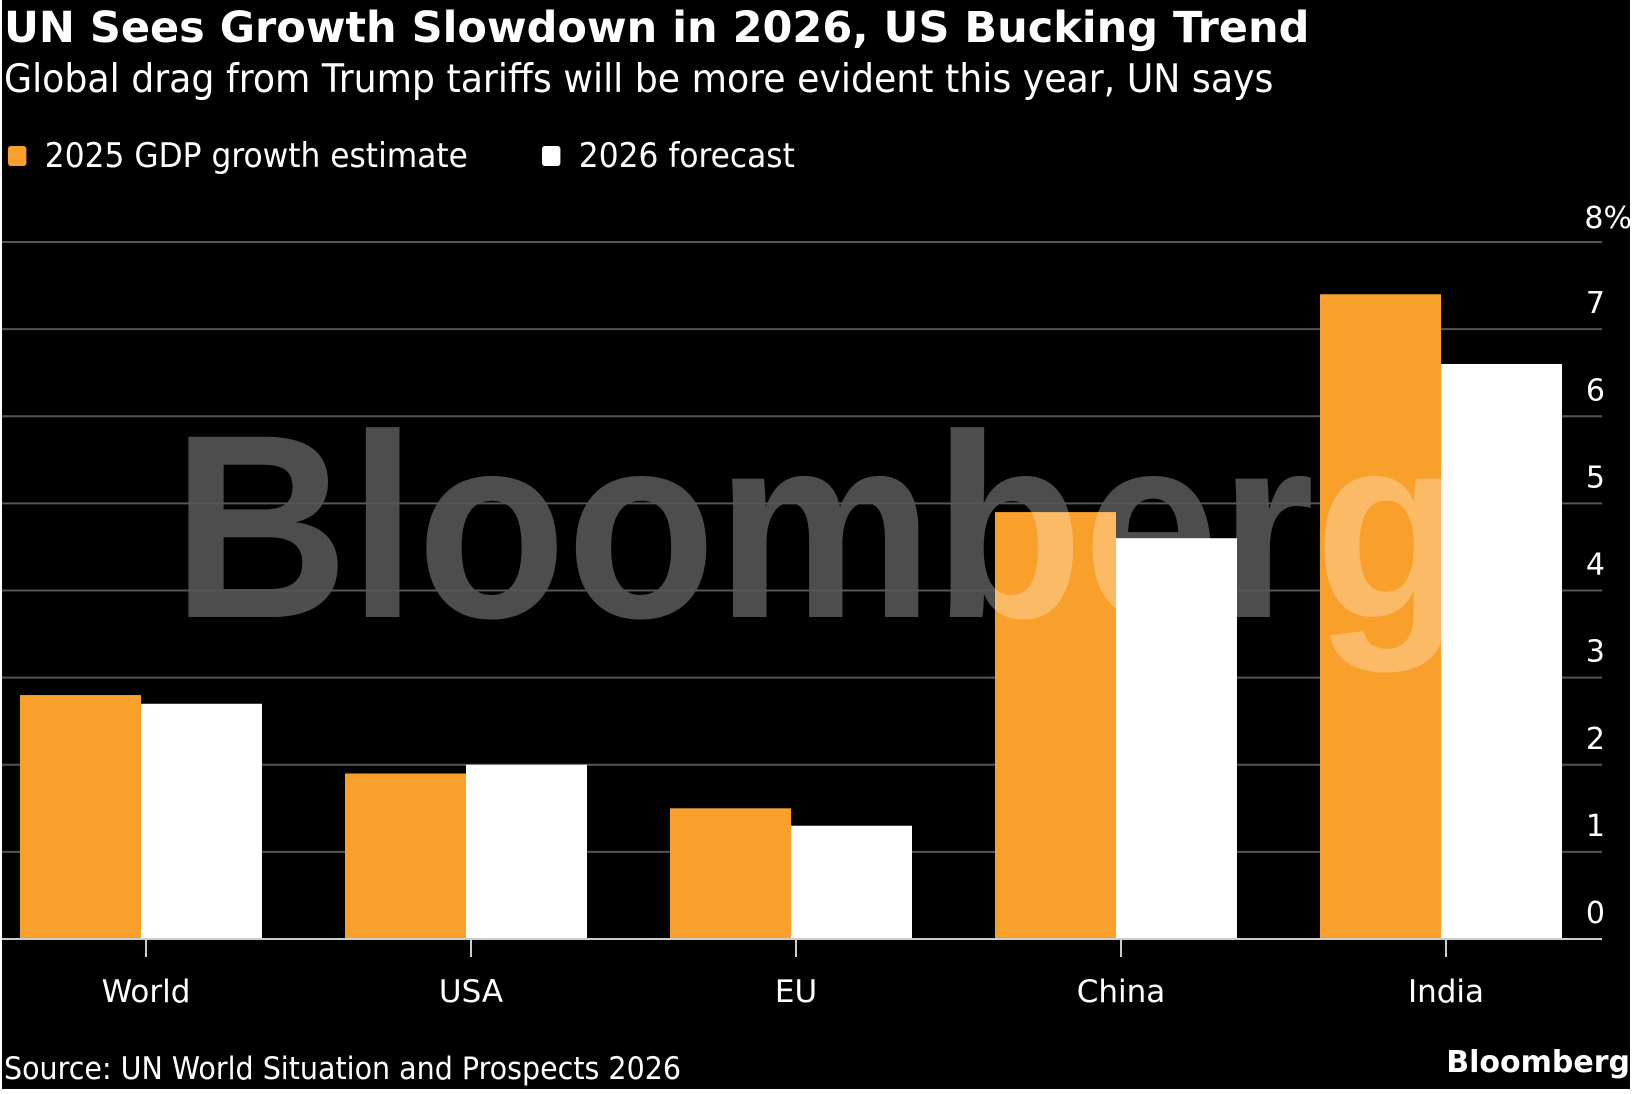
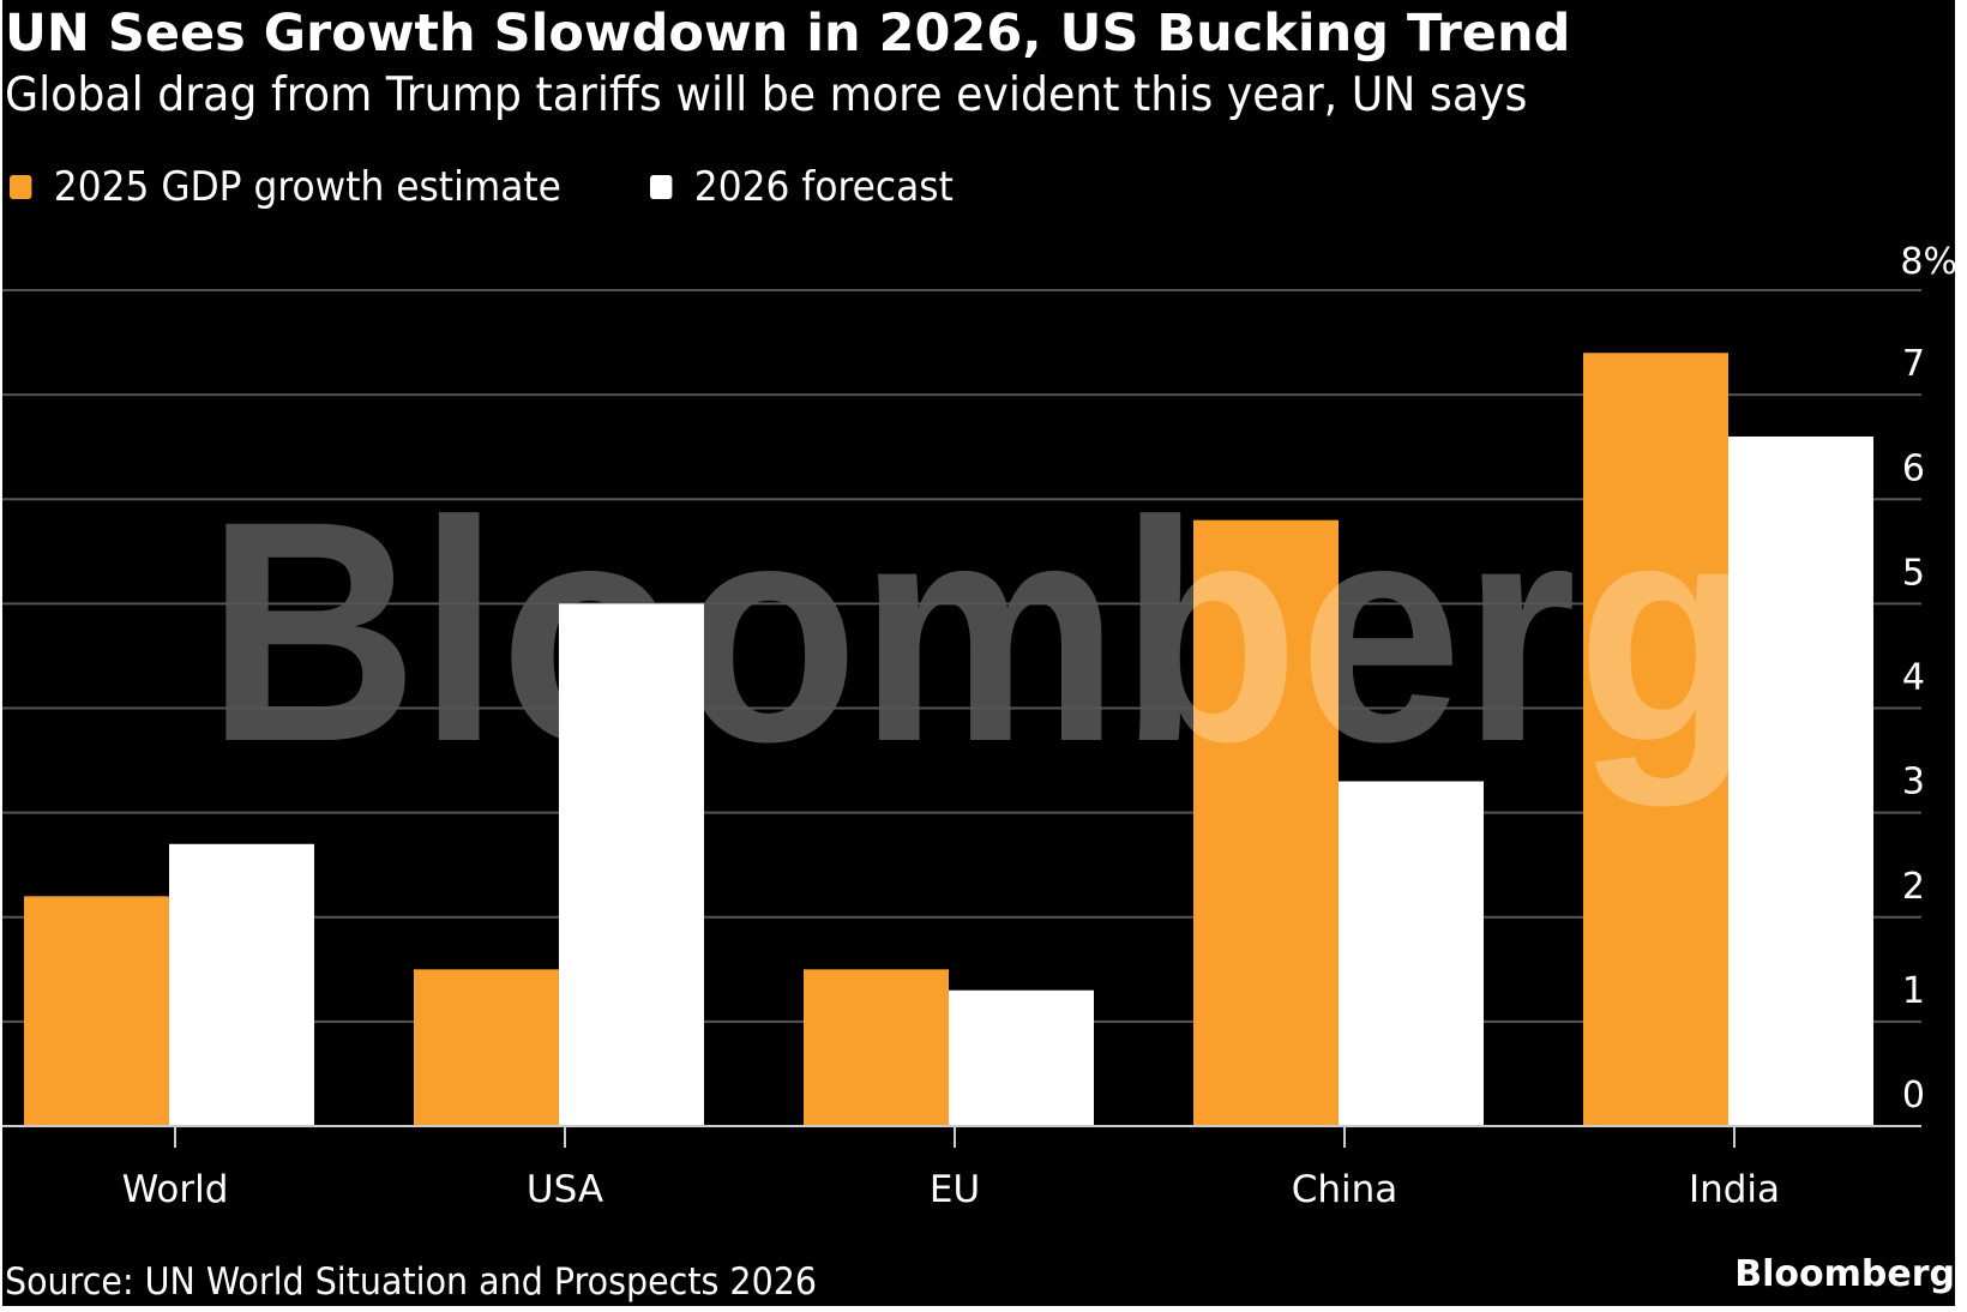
2025 GDP growth estimate/World: 2.8% -> 2.2%
2025 GDP growth estimate/USA: 1.9% -> 1.5%
2026 forecast/USA: 2.0% -> 5.0%
2025 GDP growth estimate/China: 4.9% -> 5.8%
2026 forecast/China: 4.6% -> 3.3%
